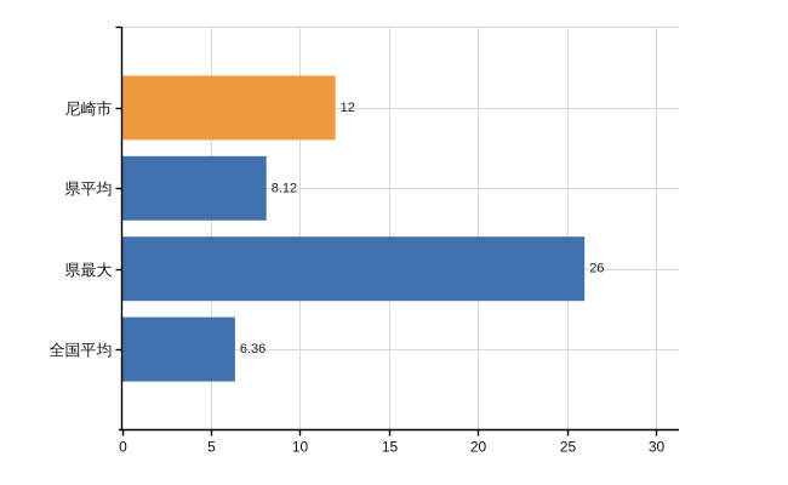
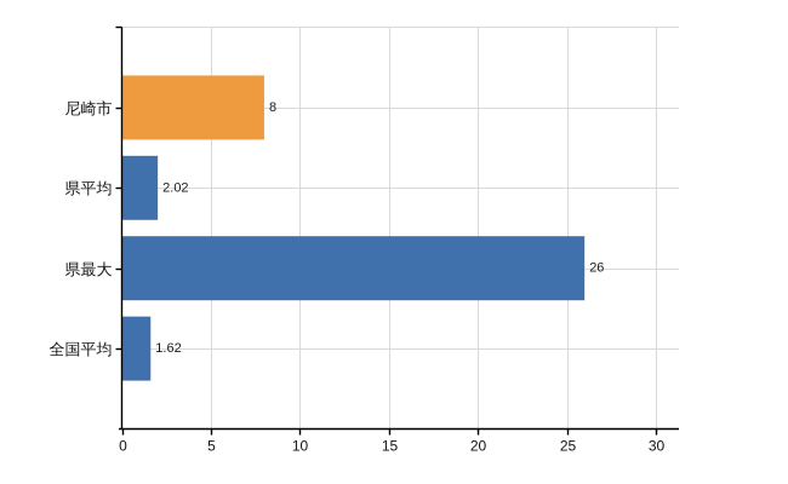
尼崎市: 12 -> 8
県平均: 8.12 -> 2.02
全国平均: 6.36 -> 1.62
